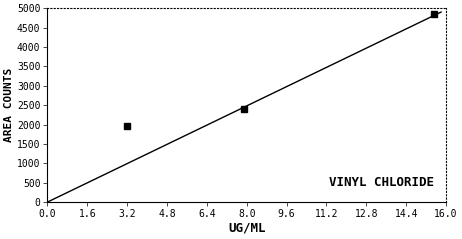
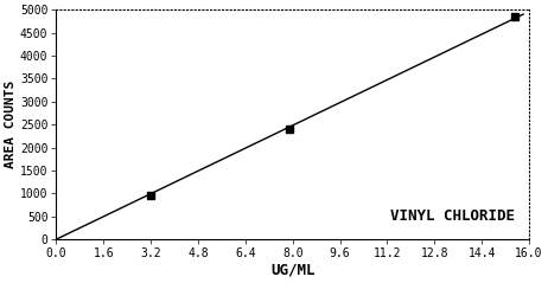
3.2: 1950 -> 950
